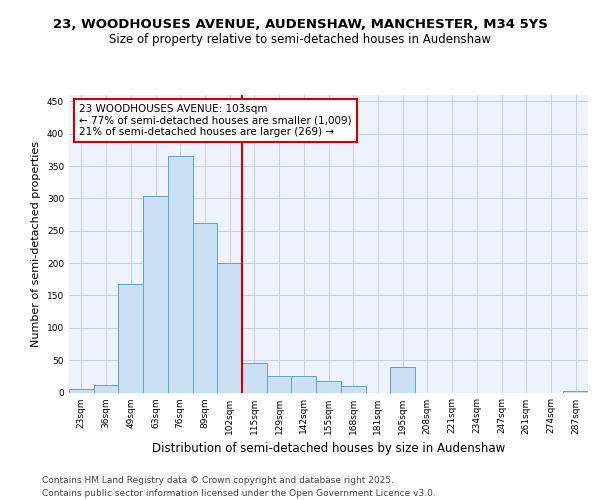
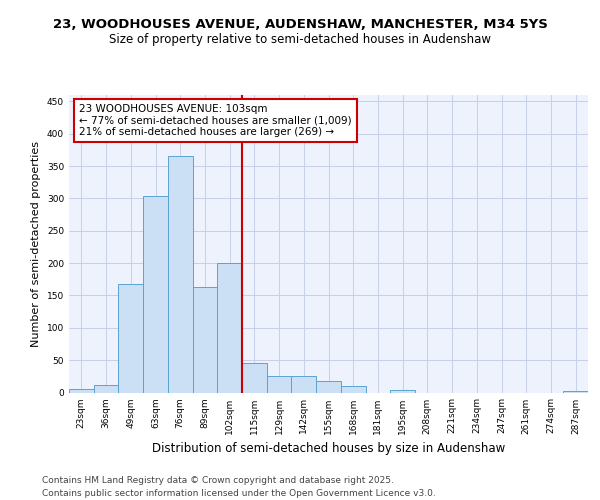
89sqm: 262 -> 163
195sqm: 40 -> 4
